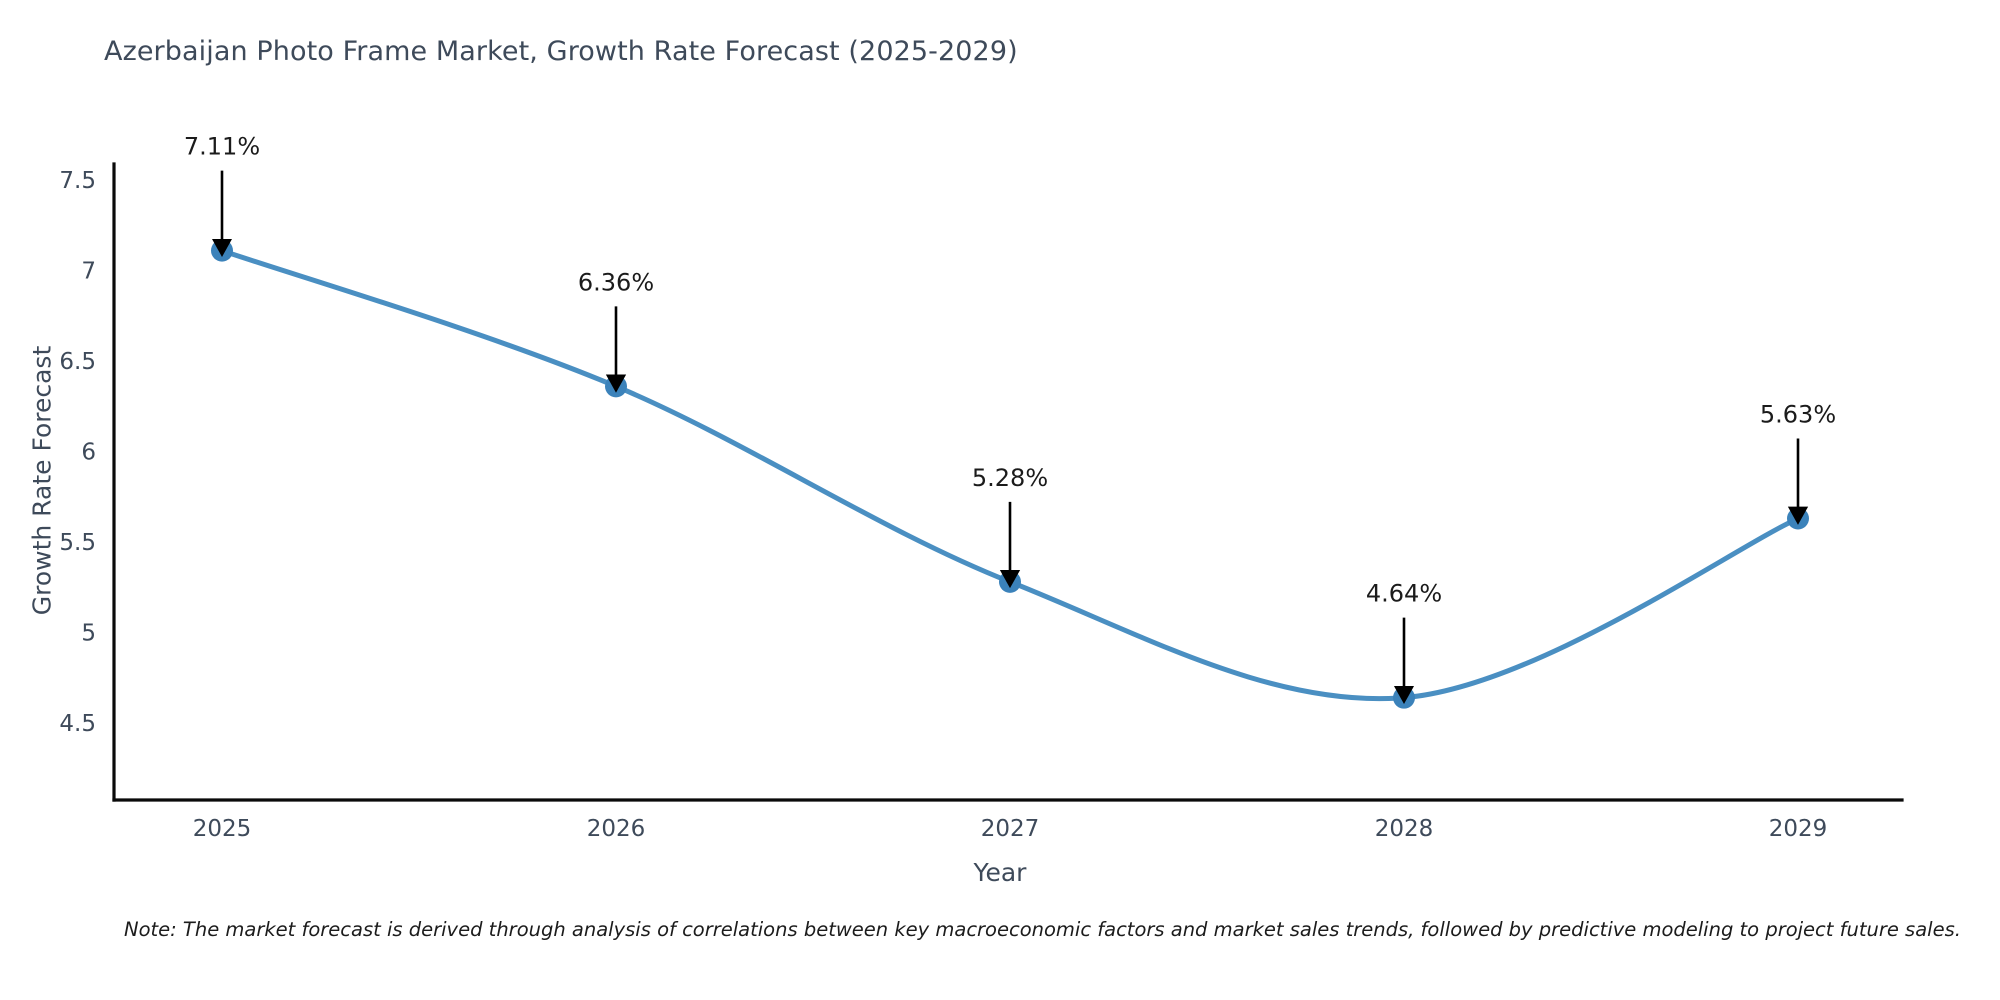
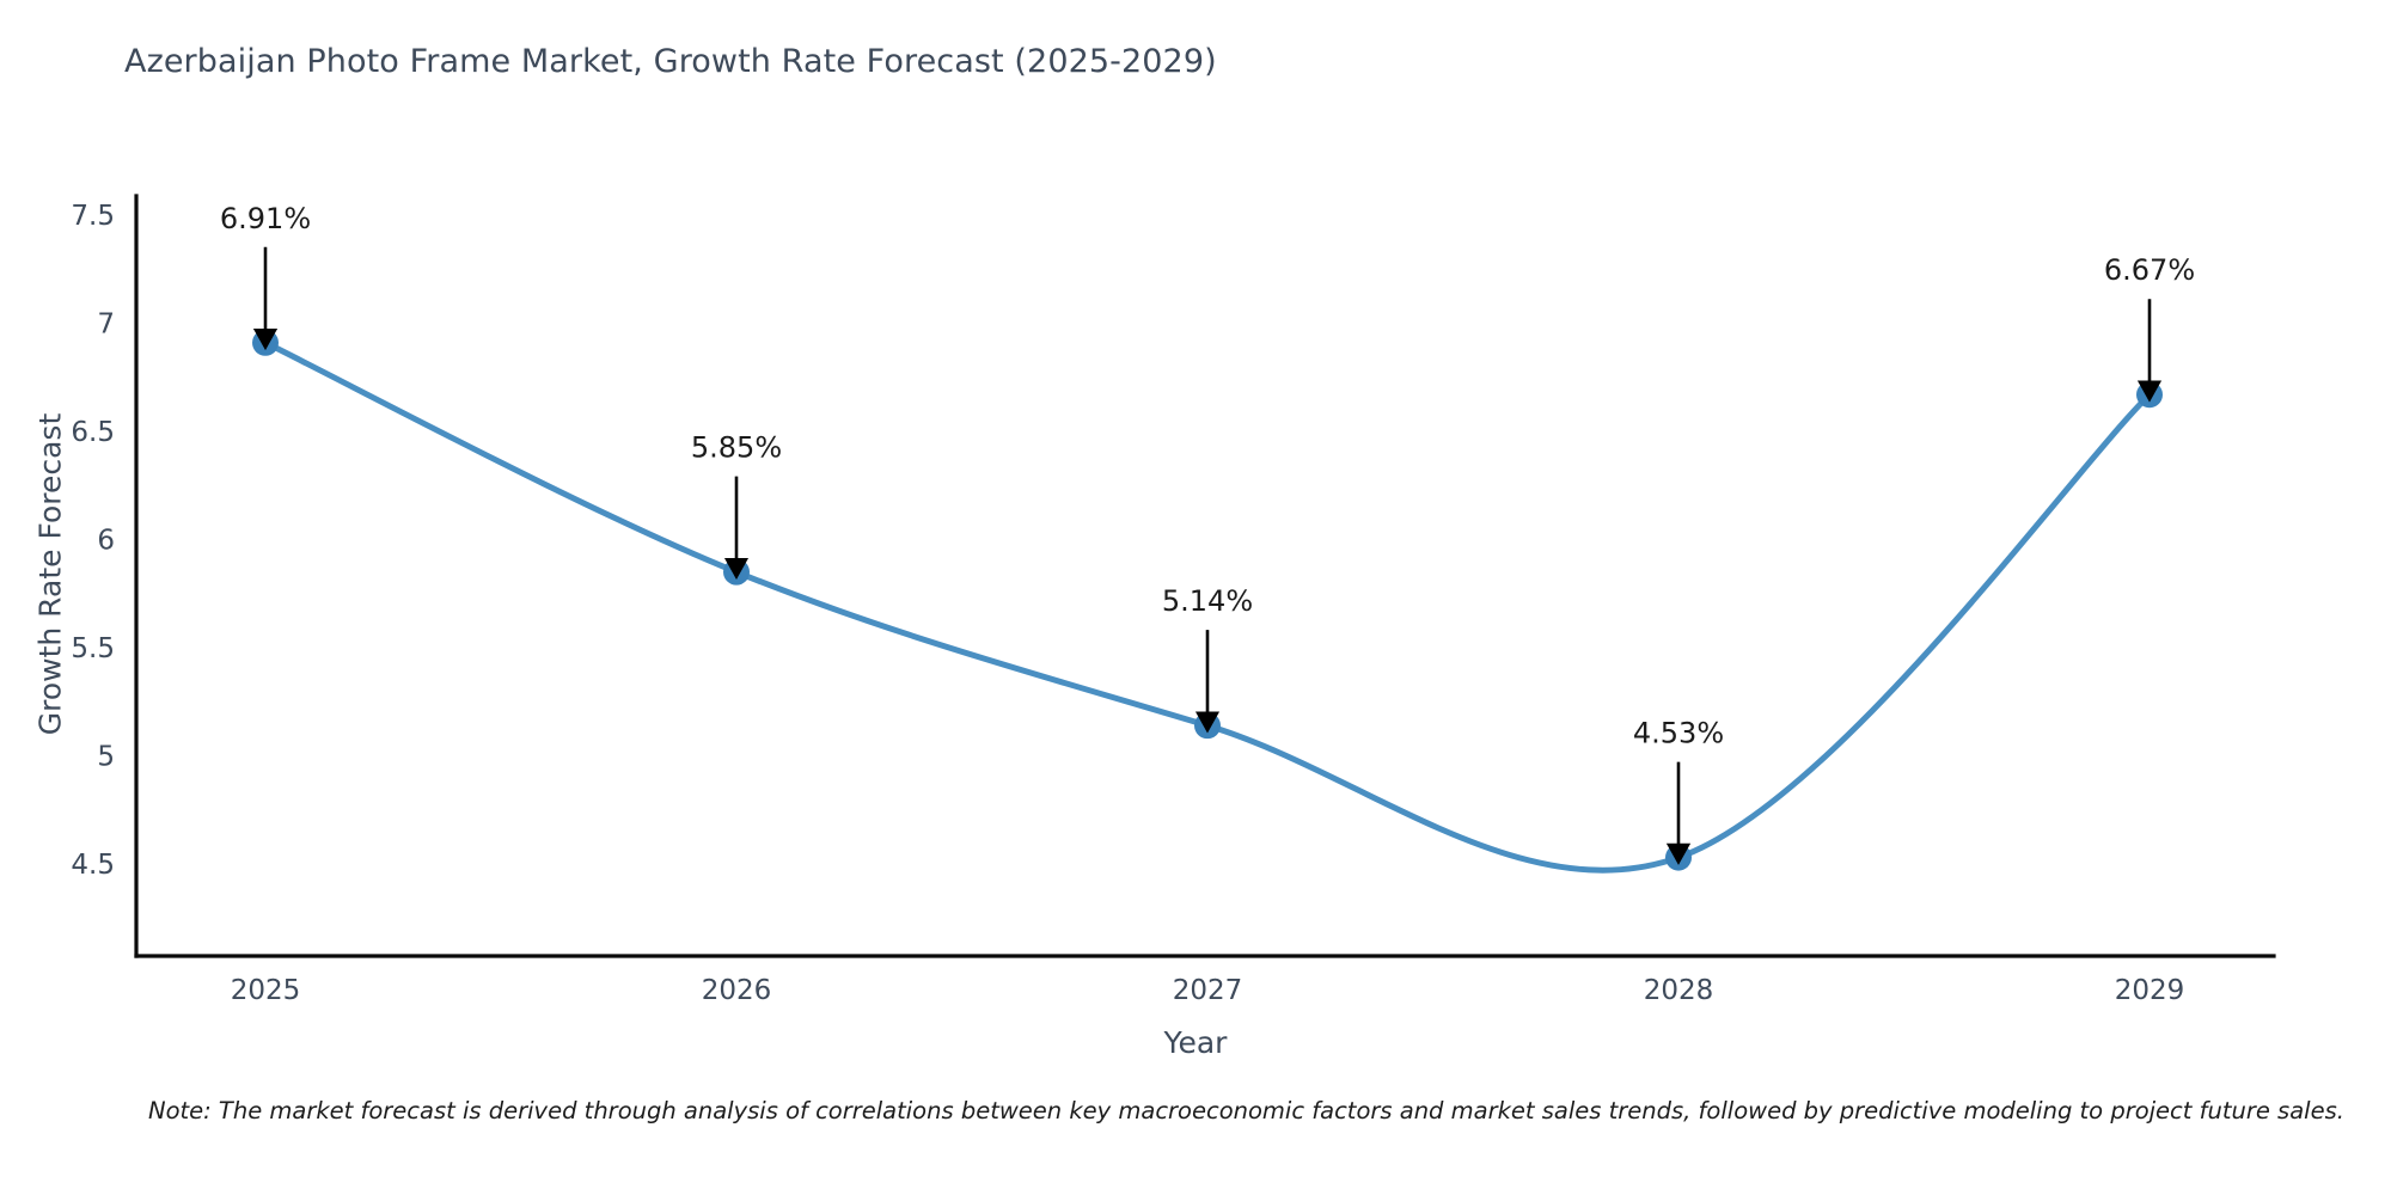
2025: 7.11% -> 6.91%
2026: 6.36% -> 5.85%
2027: 5.28% -> 5.14%
2028: 4.64% -> 4.53%
2029: 5.63% -> 6.67%
